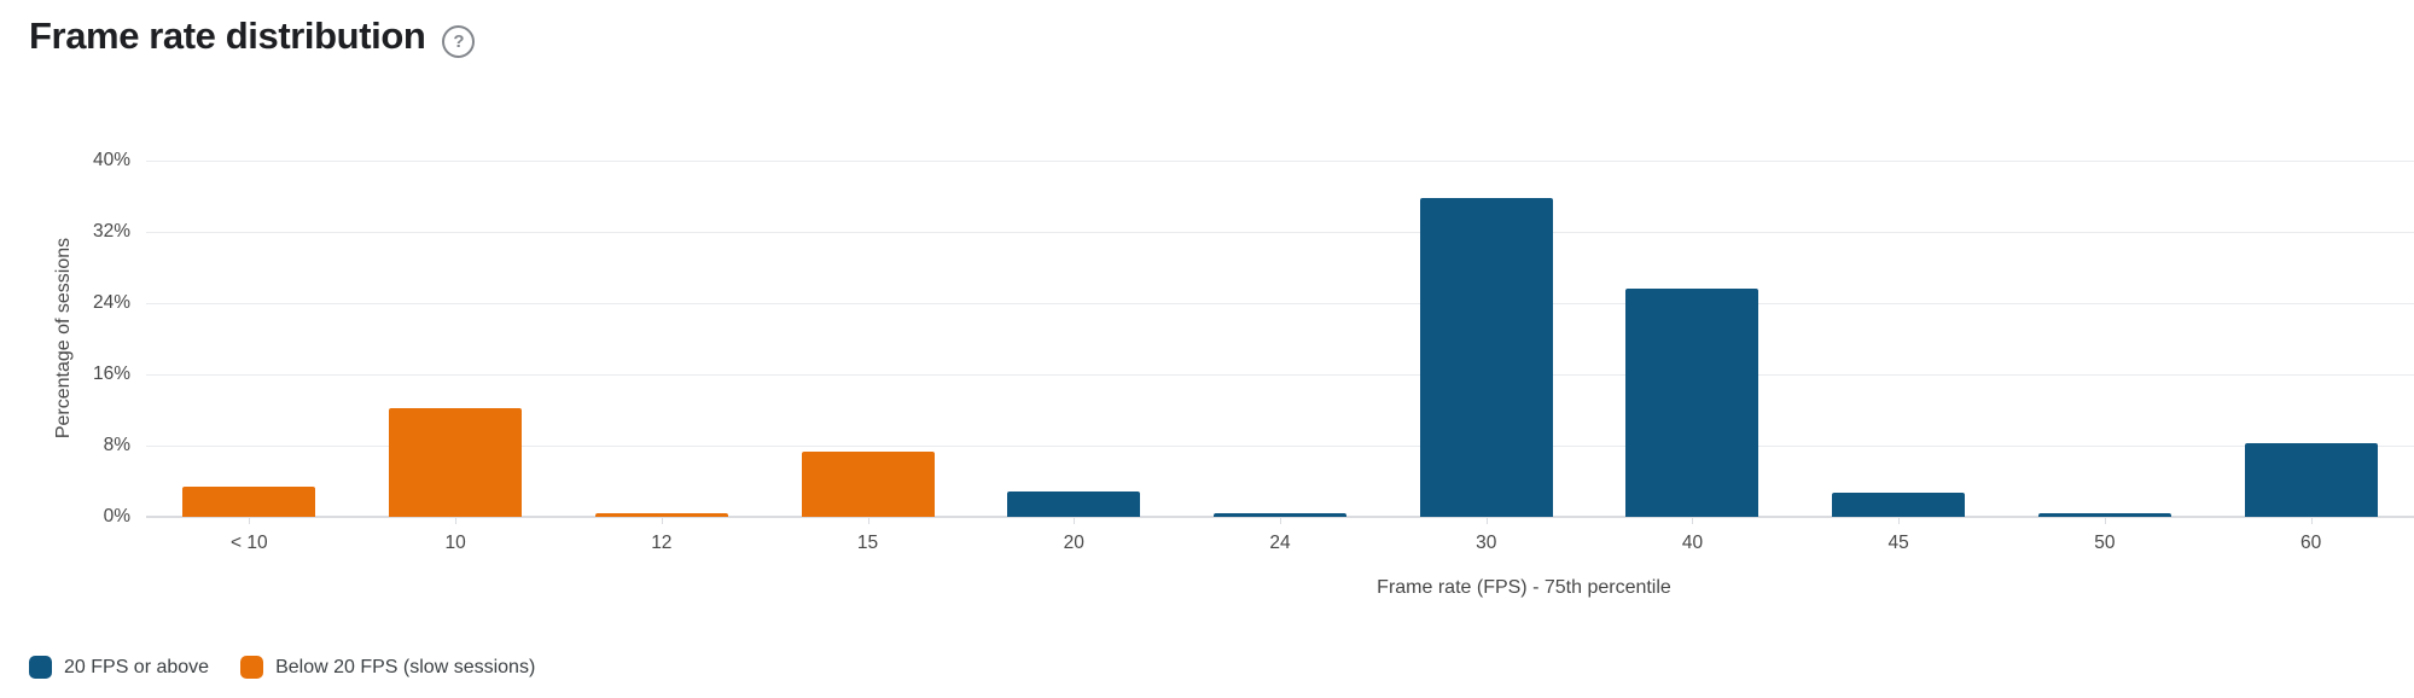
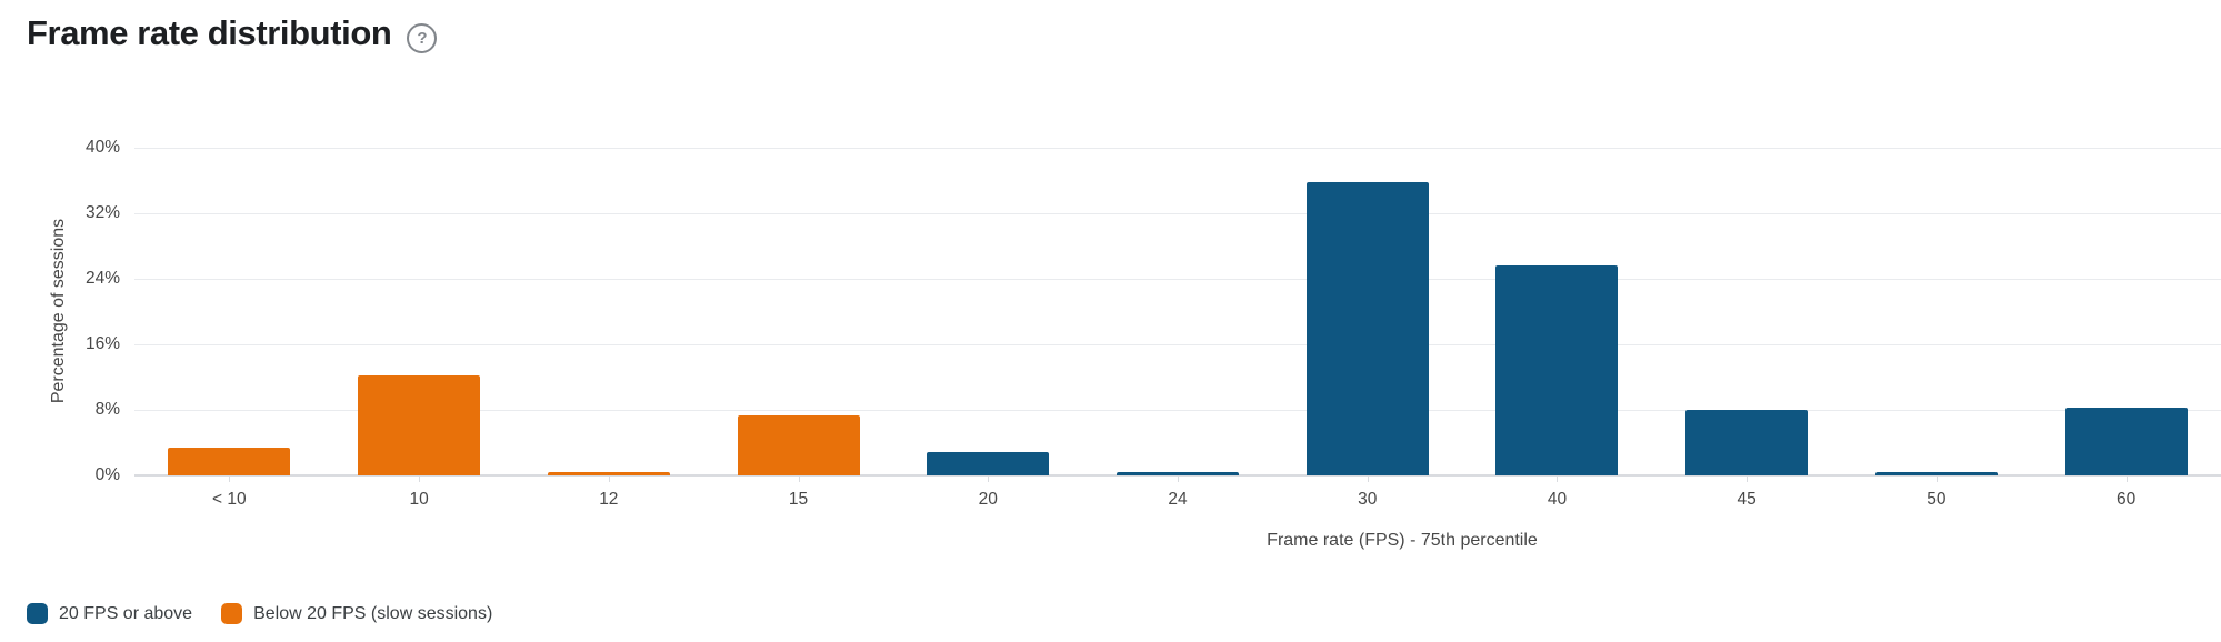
20 FPS or above/45: 3% -> 8%
